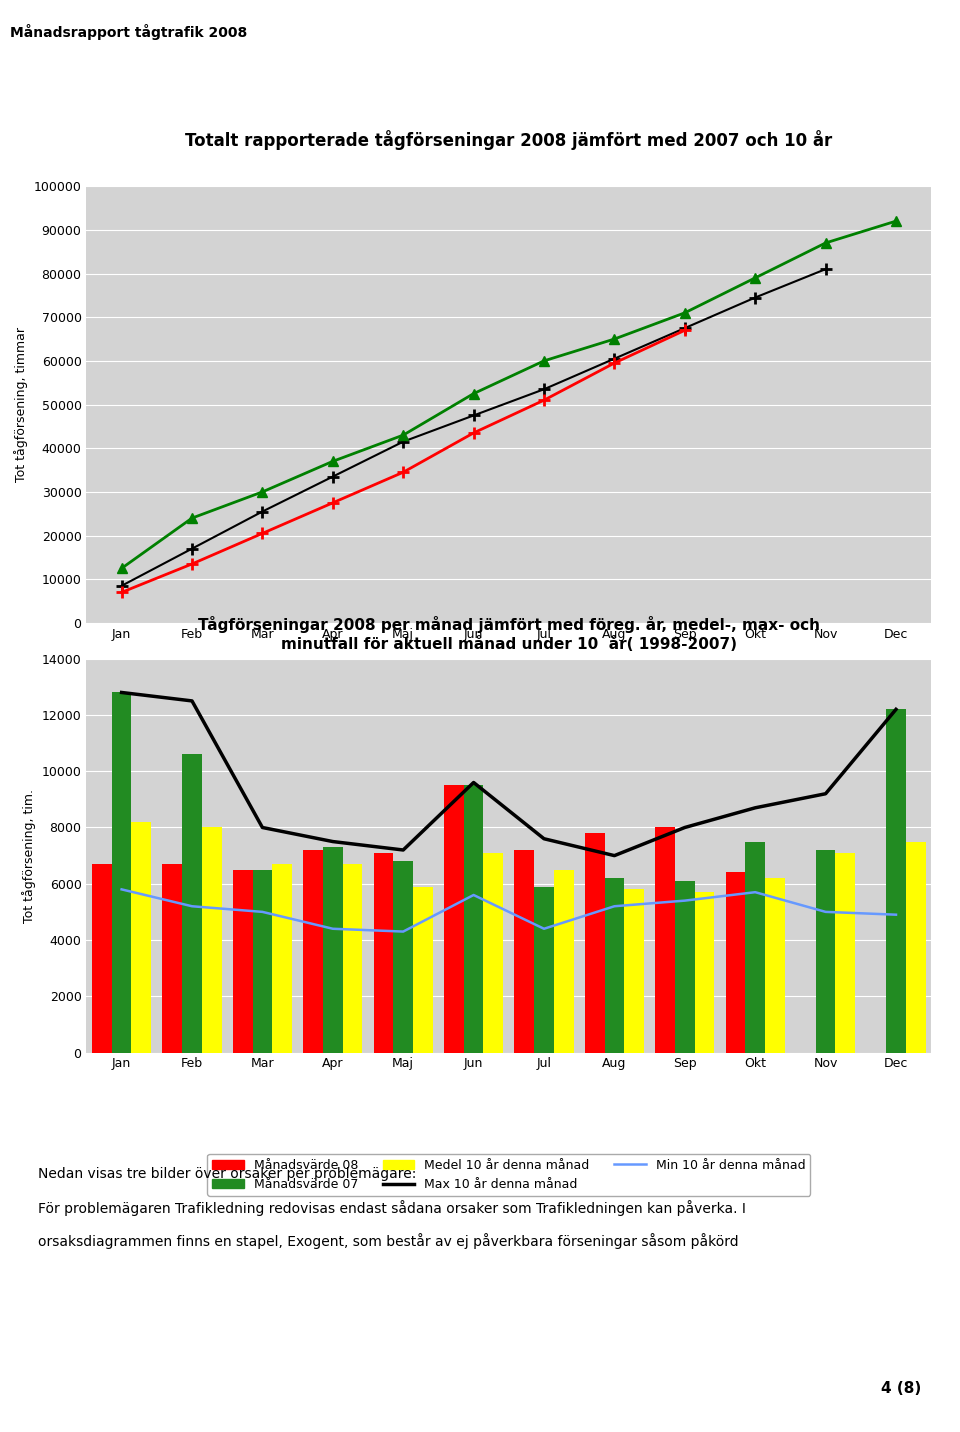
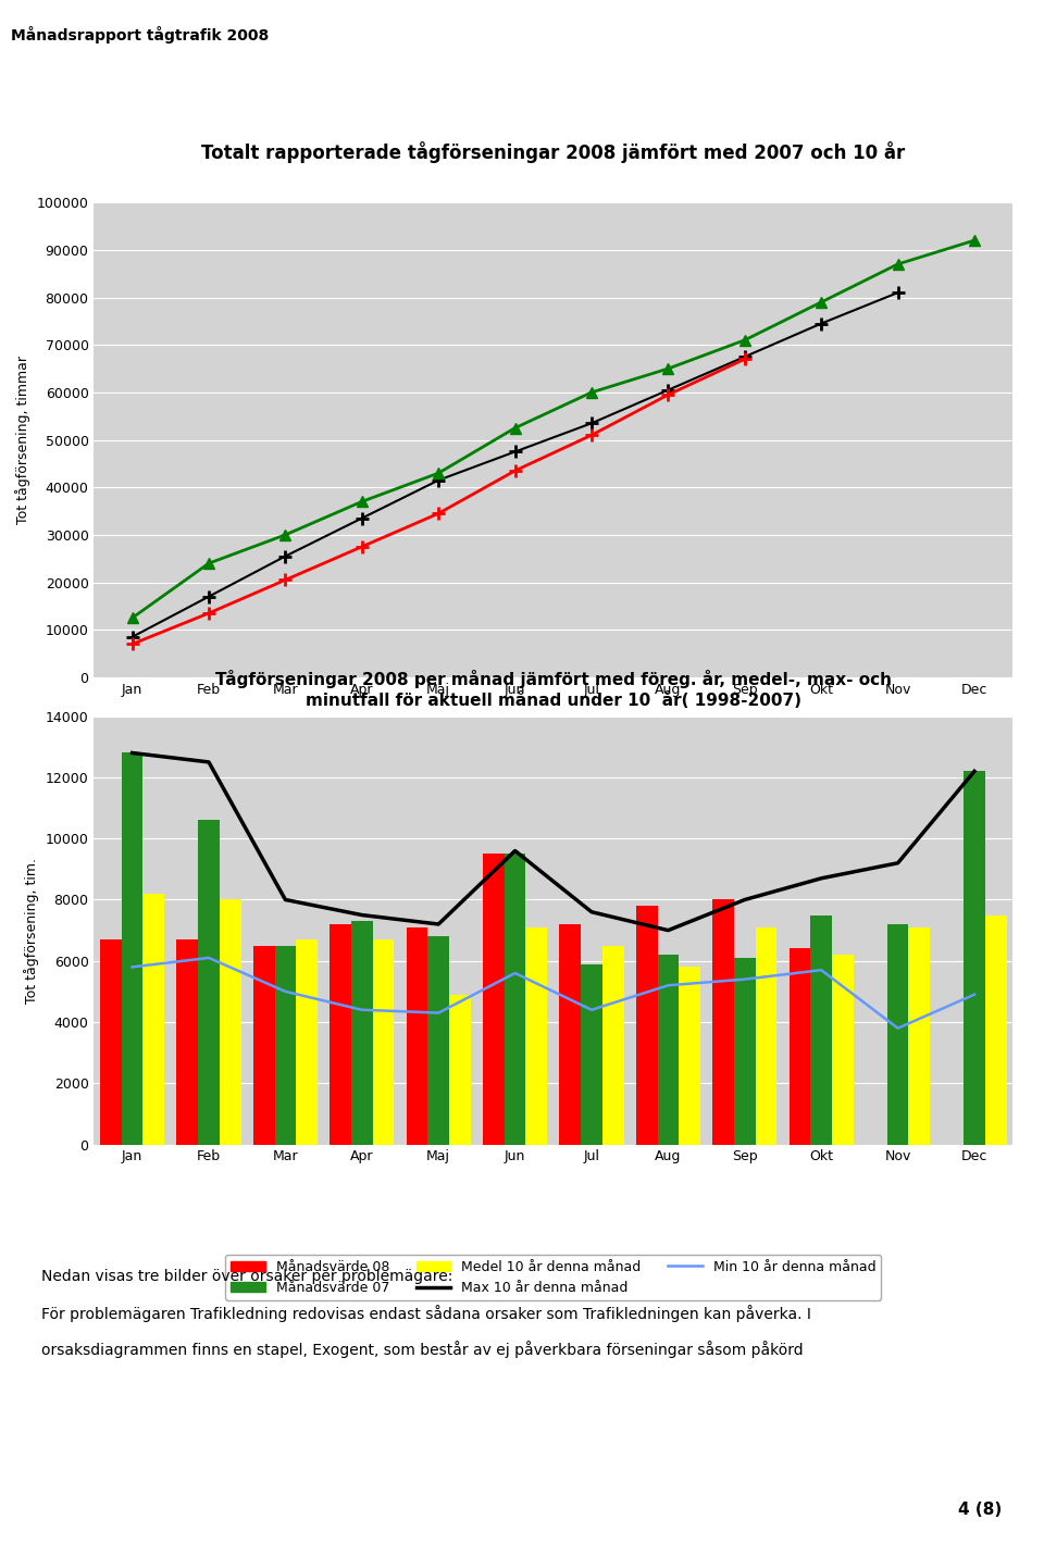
Min 10 år denna månad/Feb: 5200 -> 6100
Medel 10 år denna månad/Maj: 5900 -> 4900
Medel 10 år denna månad/Sep: 5700 -> 7100
Min 10 år denna månad/Nov: 5000 -> 3800
